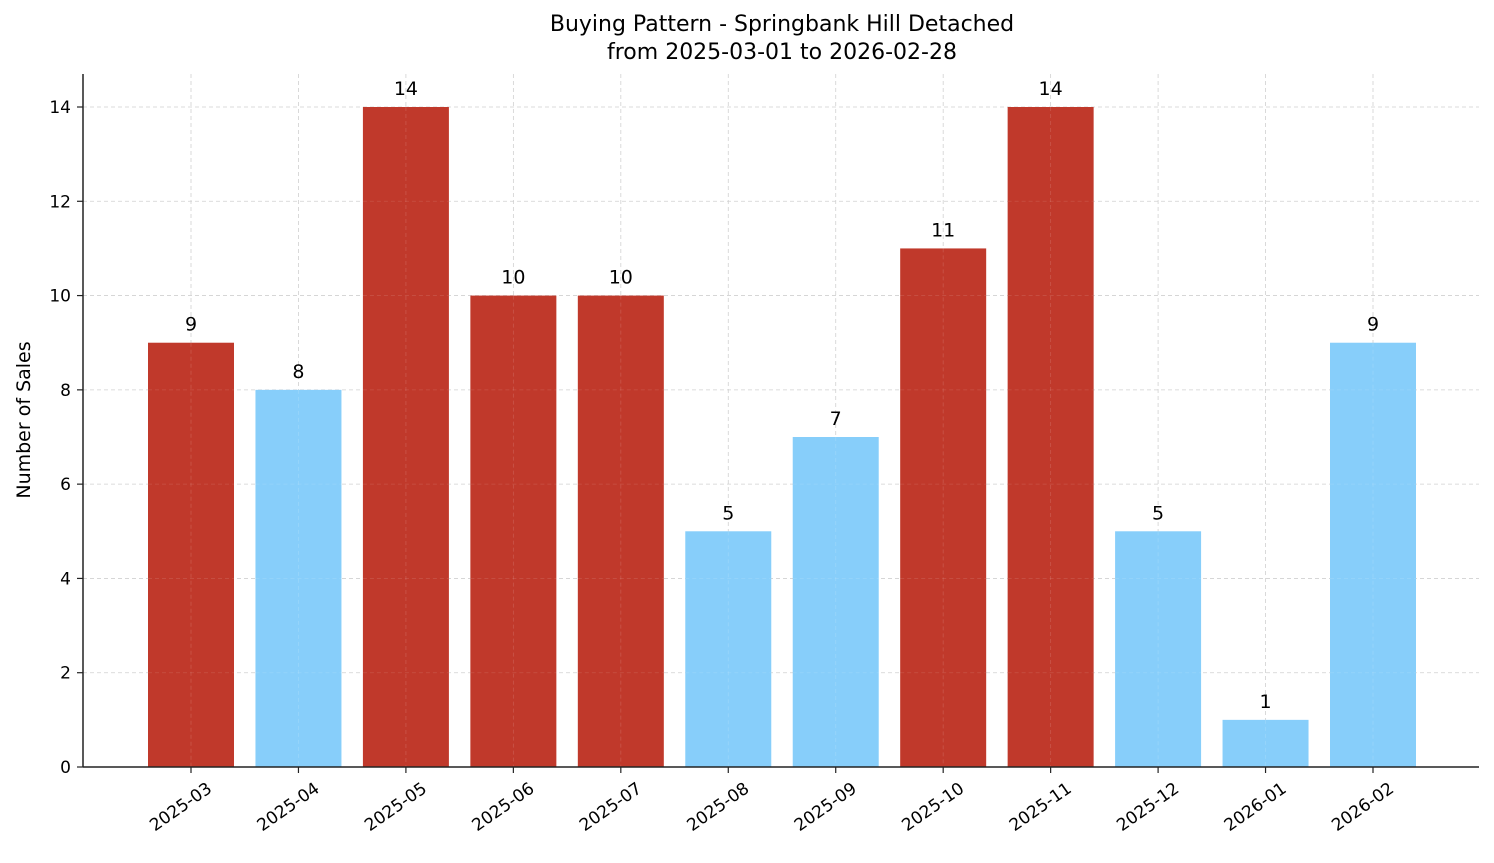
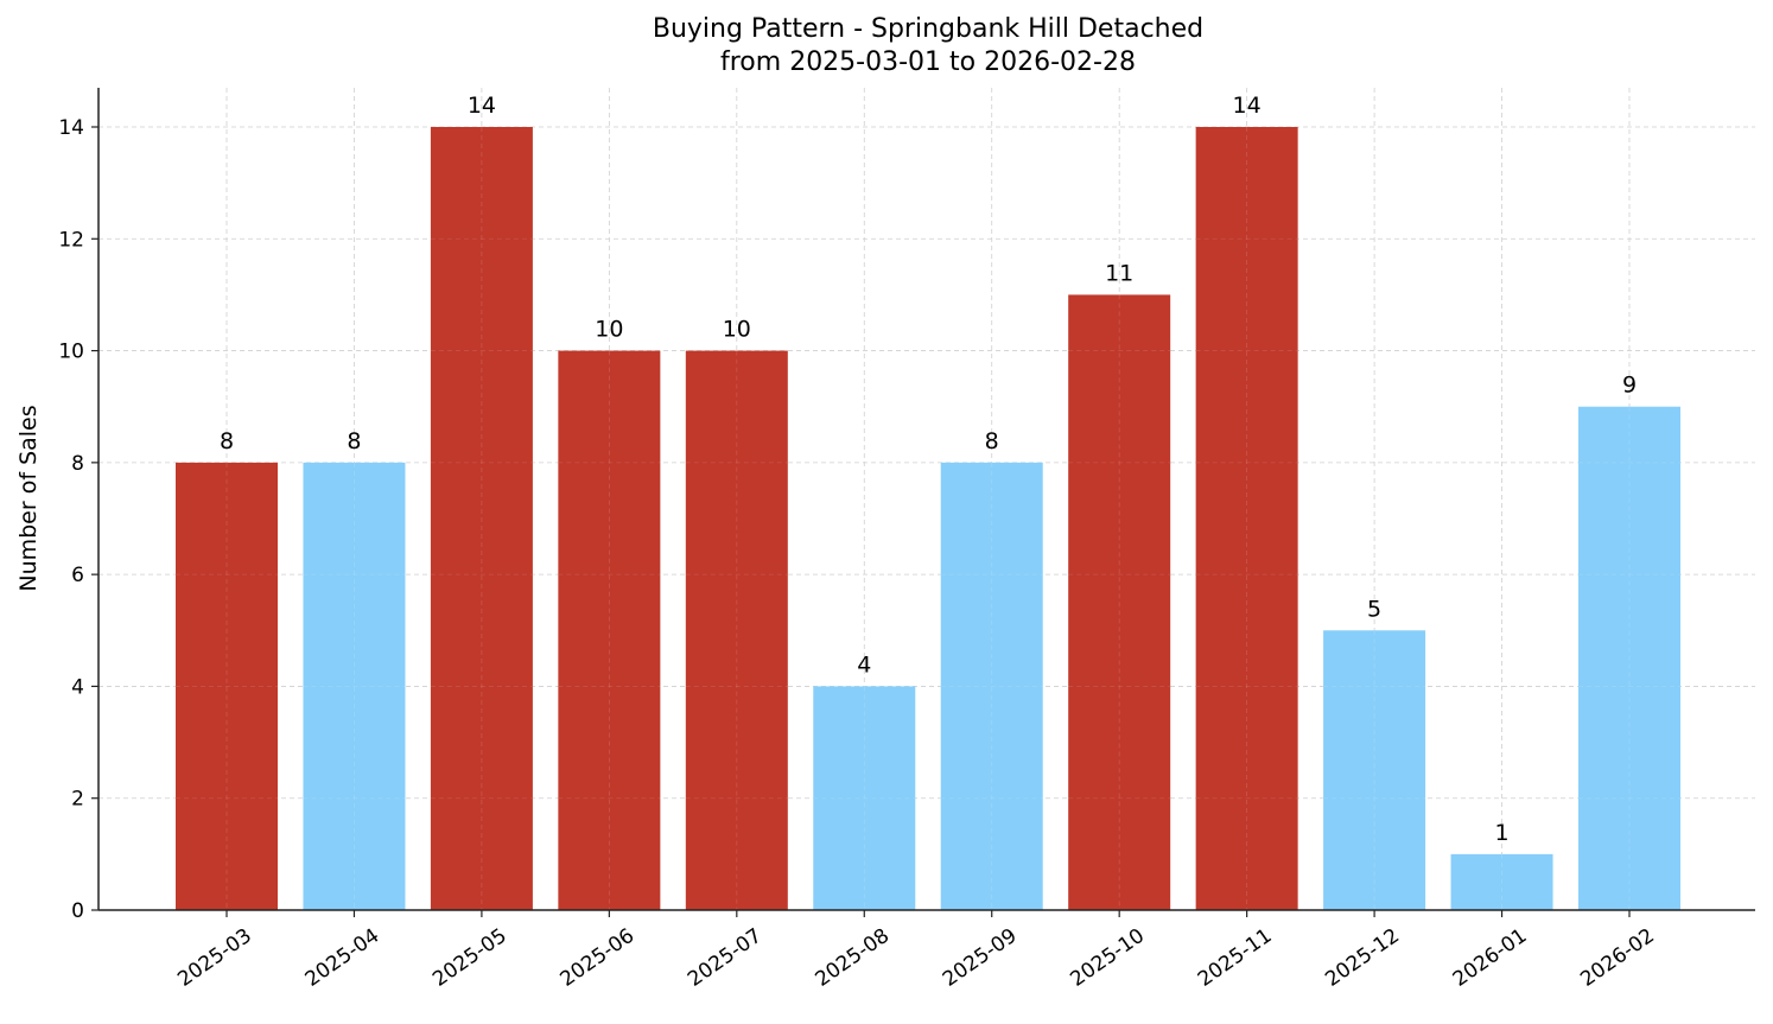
2025-03: 9 -> 8
2025-08: 5 -> 4
2025-09: 7 -> 8
